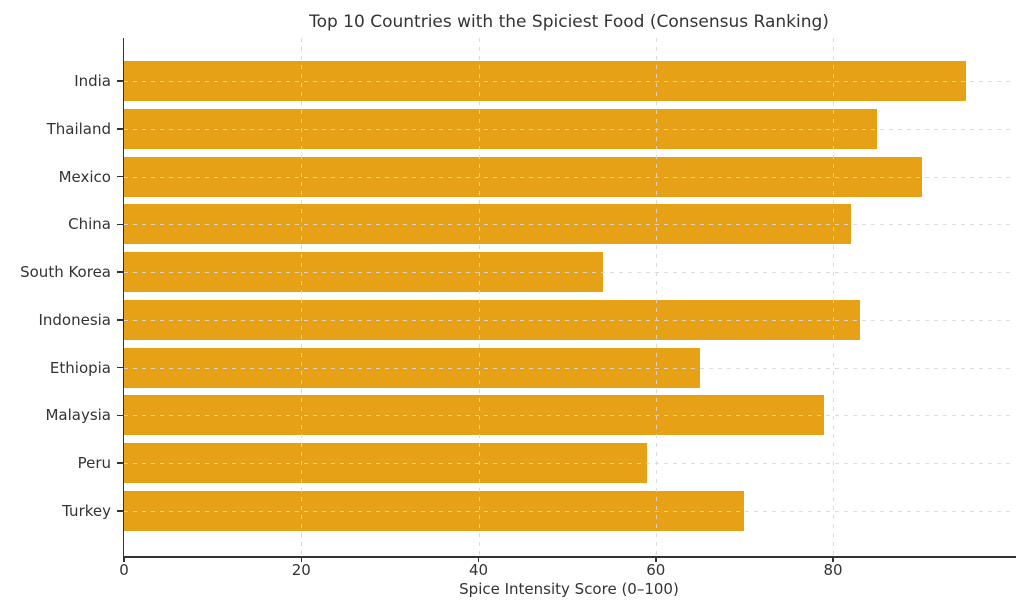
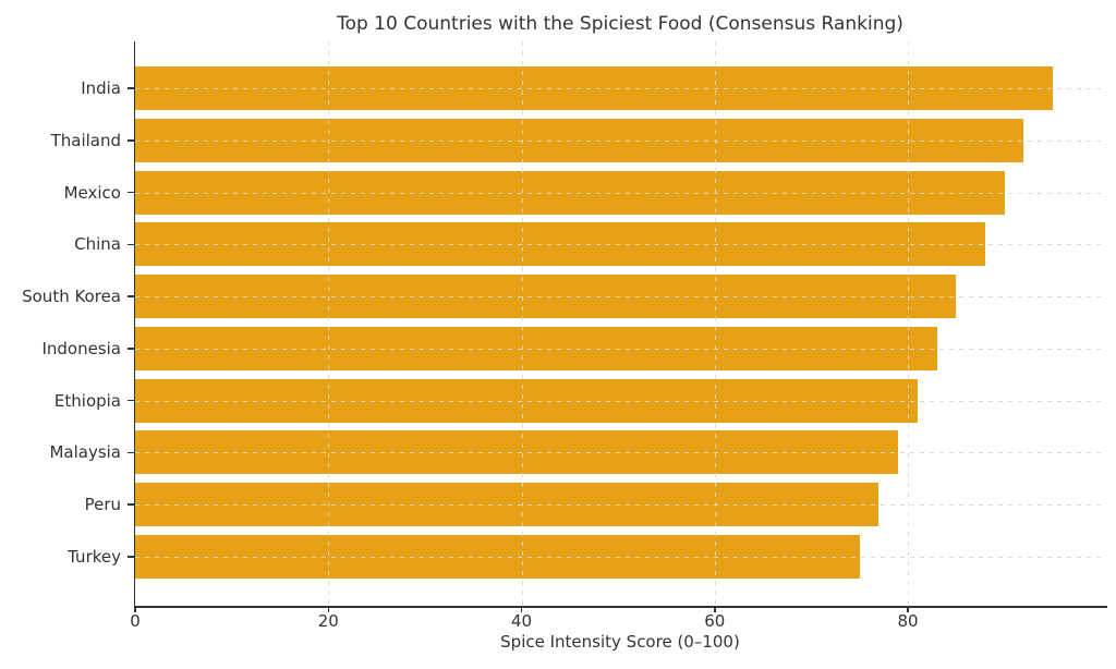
Thailand: 85 -> 92
China: 82 -> 88
South Korea: 54 -> 85
Ethiopia: 65 -> 81
Peru: 59 -> 77
Turkey: 70 -> 75
